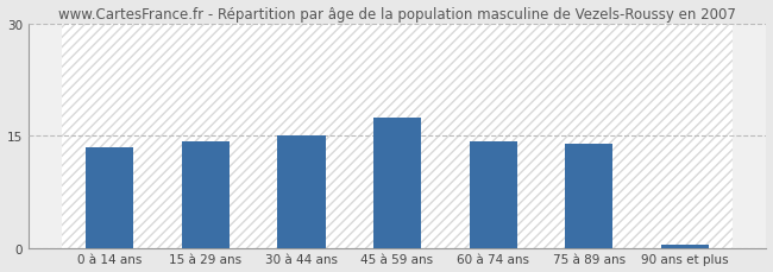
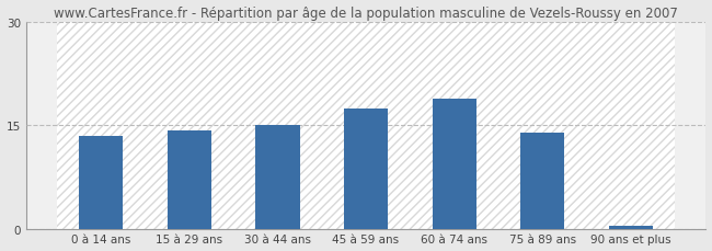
60 à 74 ans: 14.3 -> 18.8
